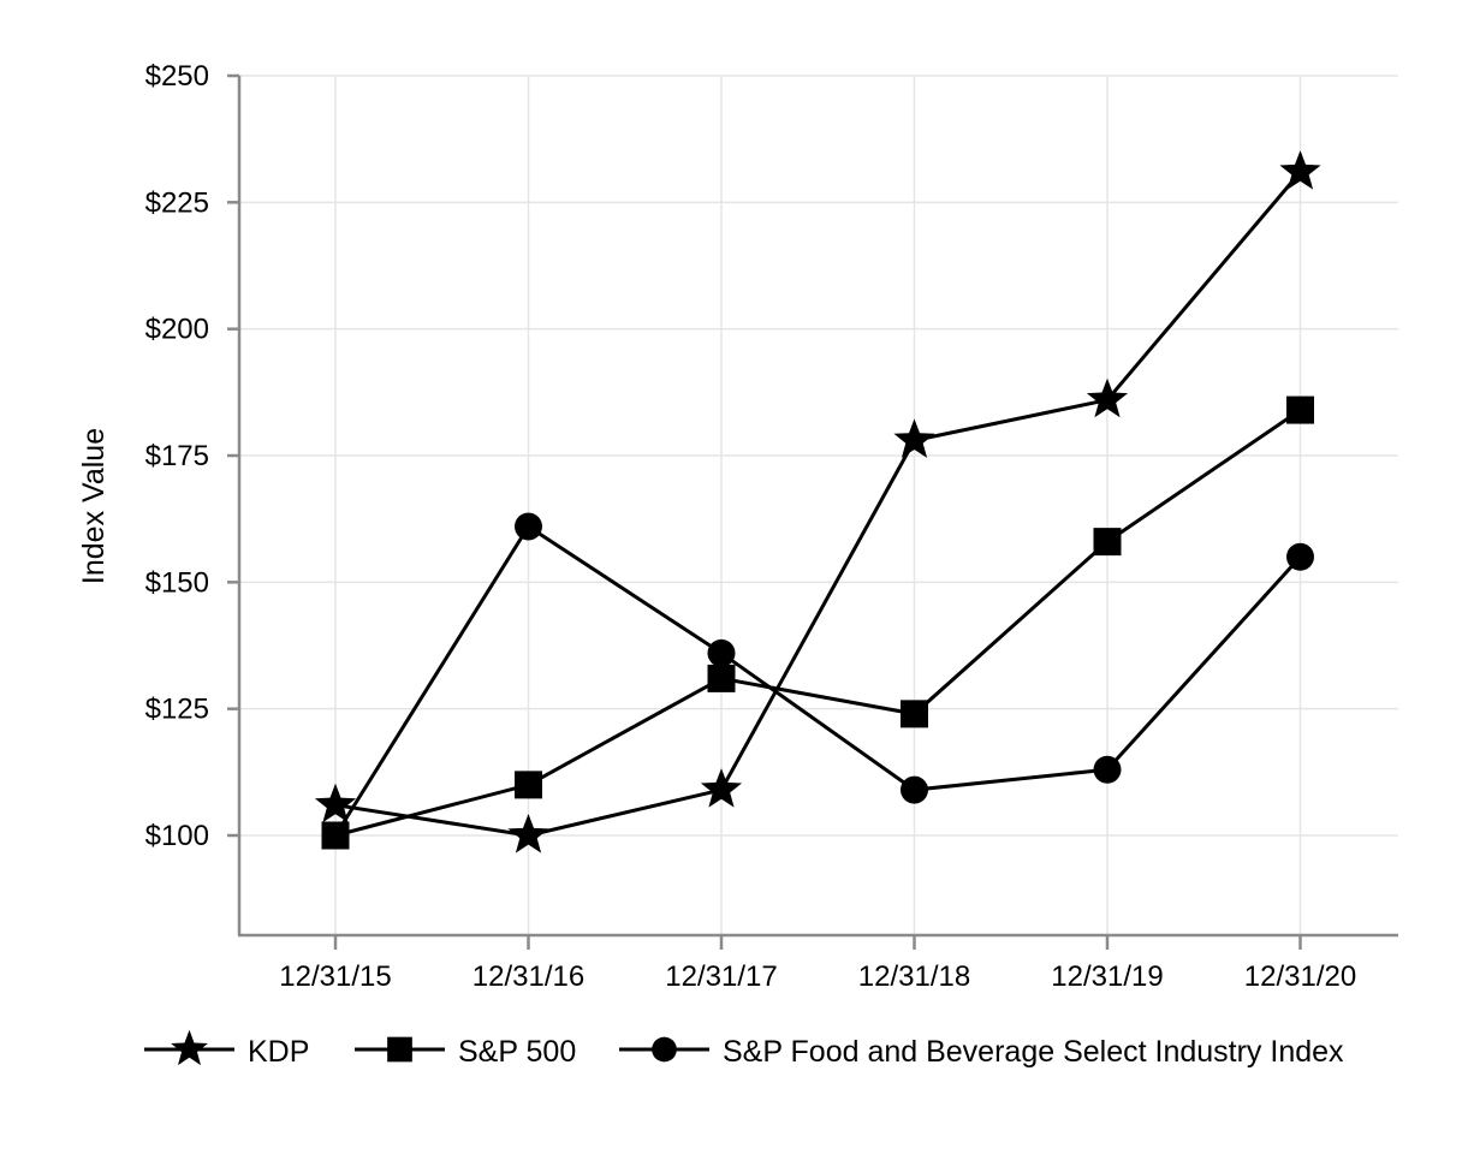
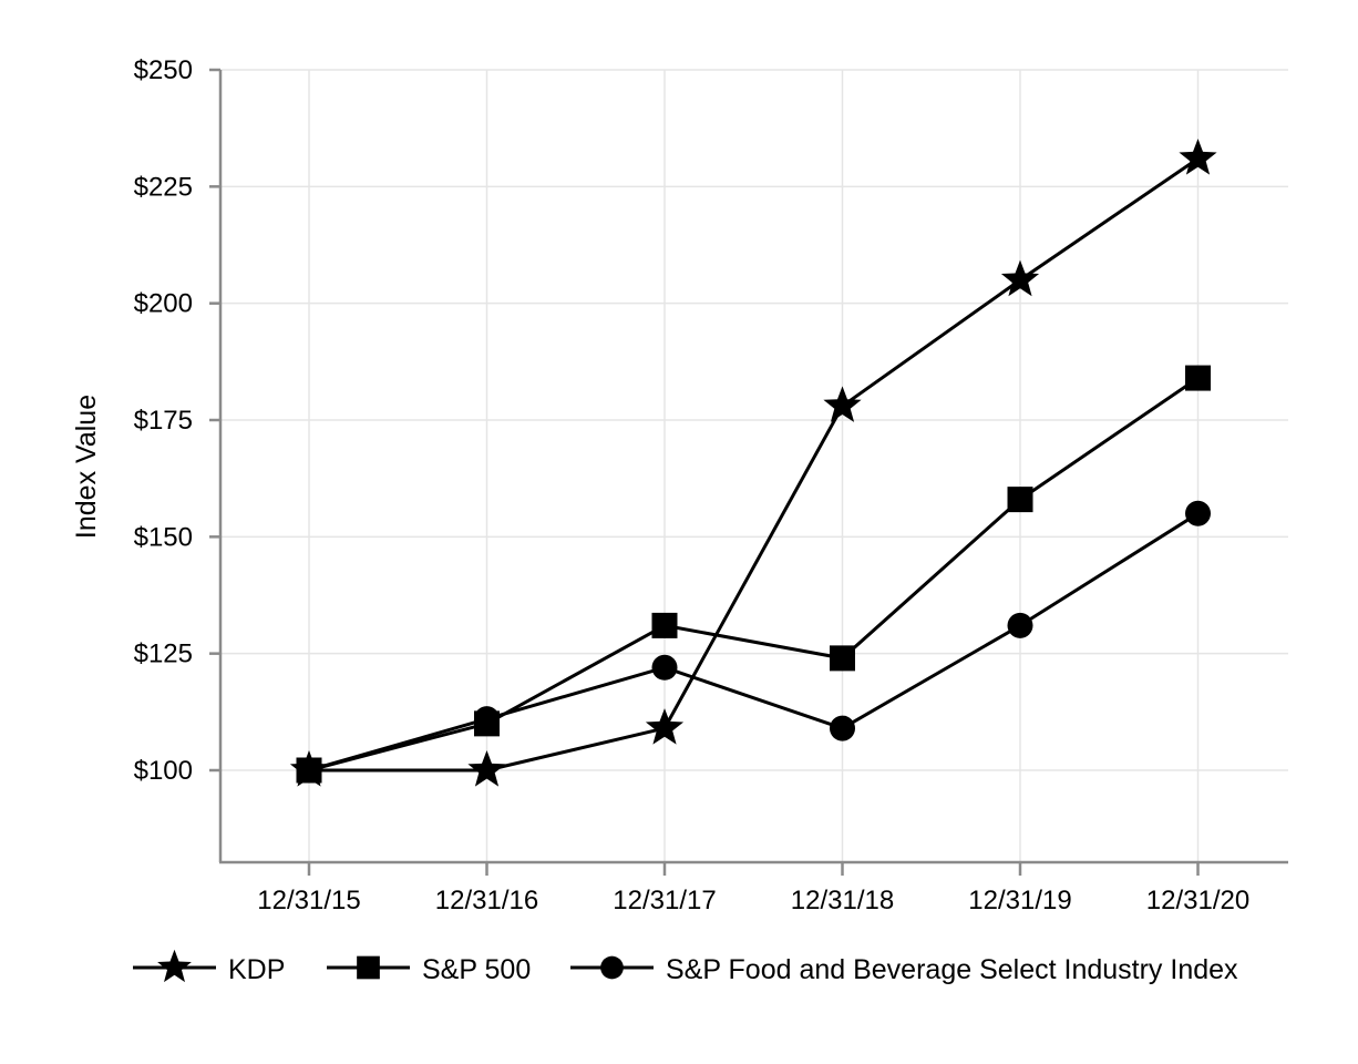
KDP/12/31/15: $106 -> $100
S&P Food and Beverage Select Industry Index/12/31/16: $161 -> $111
S&P Food and Beverage Select Industry Index/12/31/17: $136 -> $122
KDP/12/31/19: $186 -> $205
S&P Food and Beverage Select Industry Index/12/31/19: $113 -> $131
